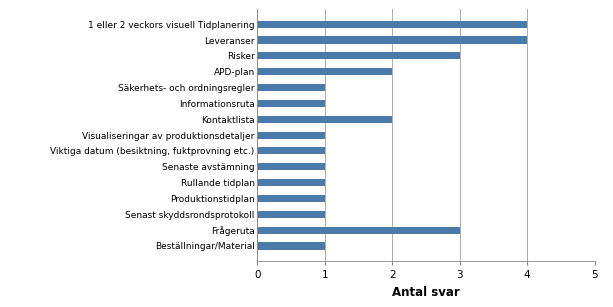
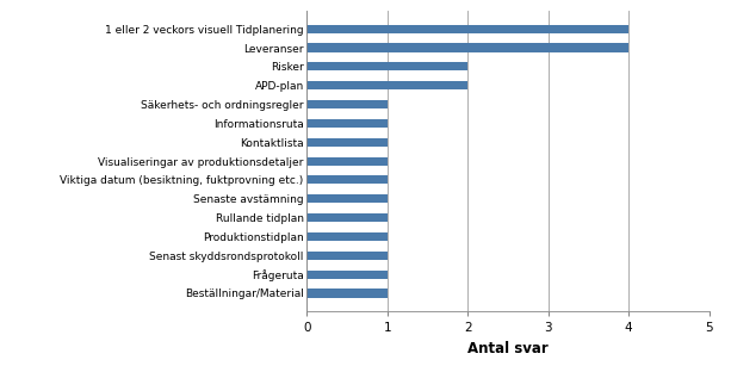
Risker: 3 -> 2
Kontaktlista: 2 -> 1
Frågeruta: 3 -> 1
